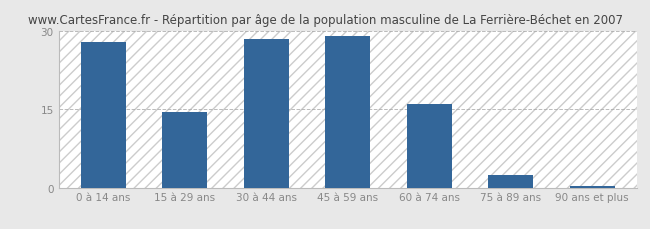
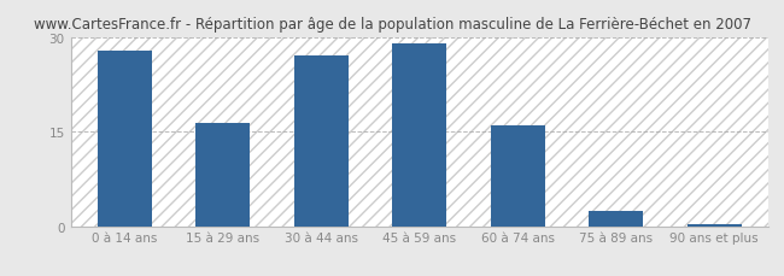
15 à 29 ans: 14.5 -> 16.4
30 à 44 ans: 28.5 -> 27.2
